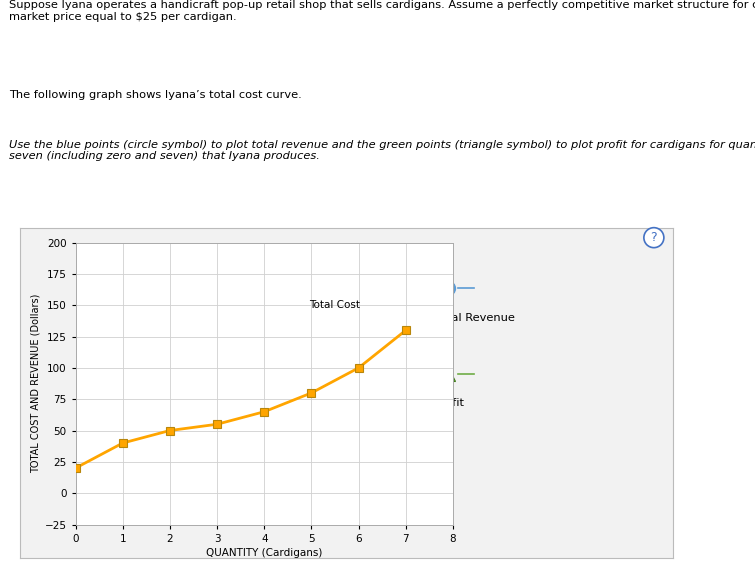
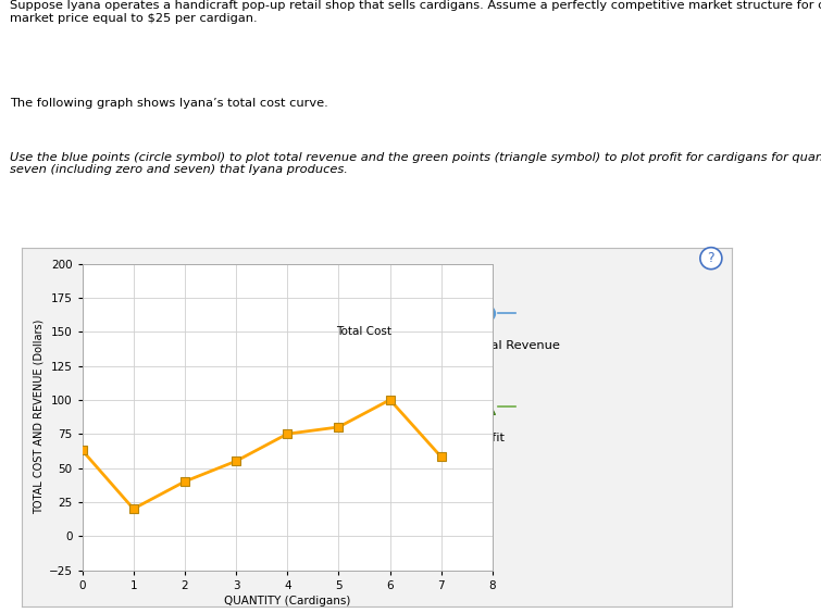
0: 20 -> 63
1: 40 -> 20
2: 50 -> 40
4: 65 -> 75
7: 130 -> 58
